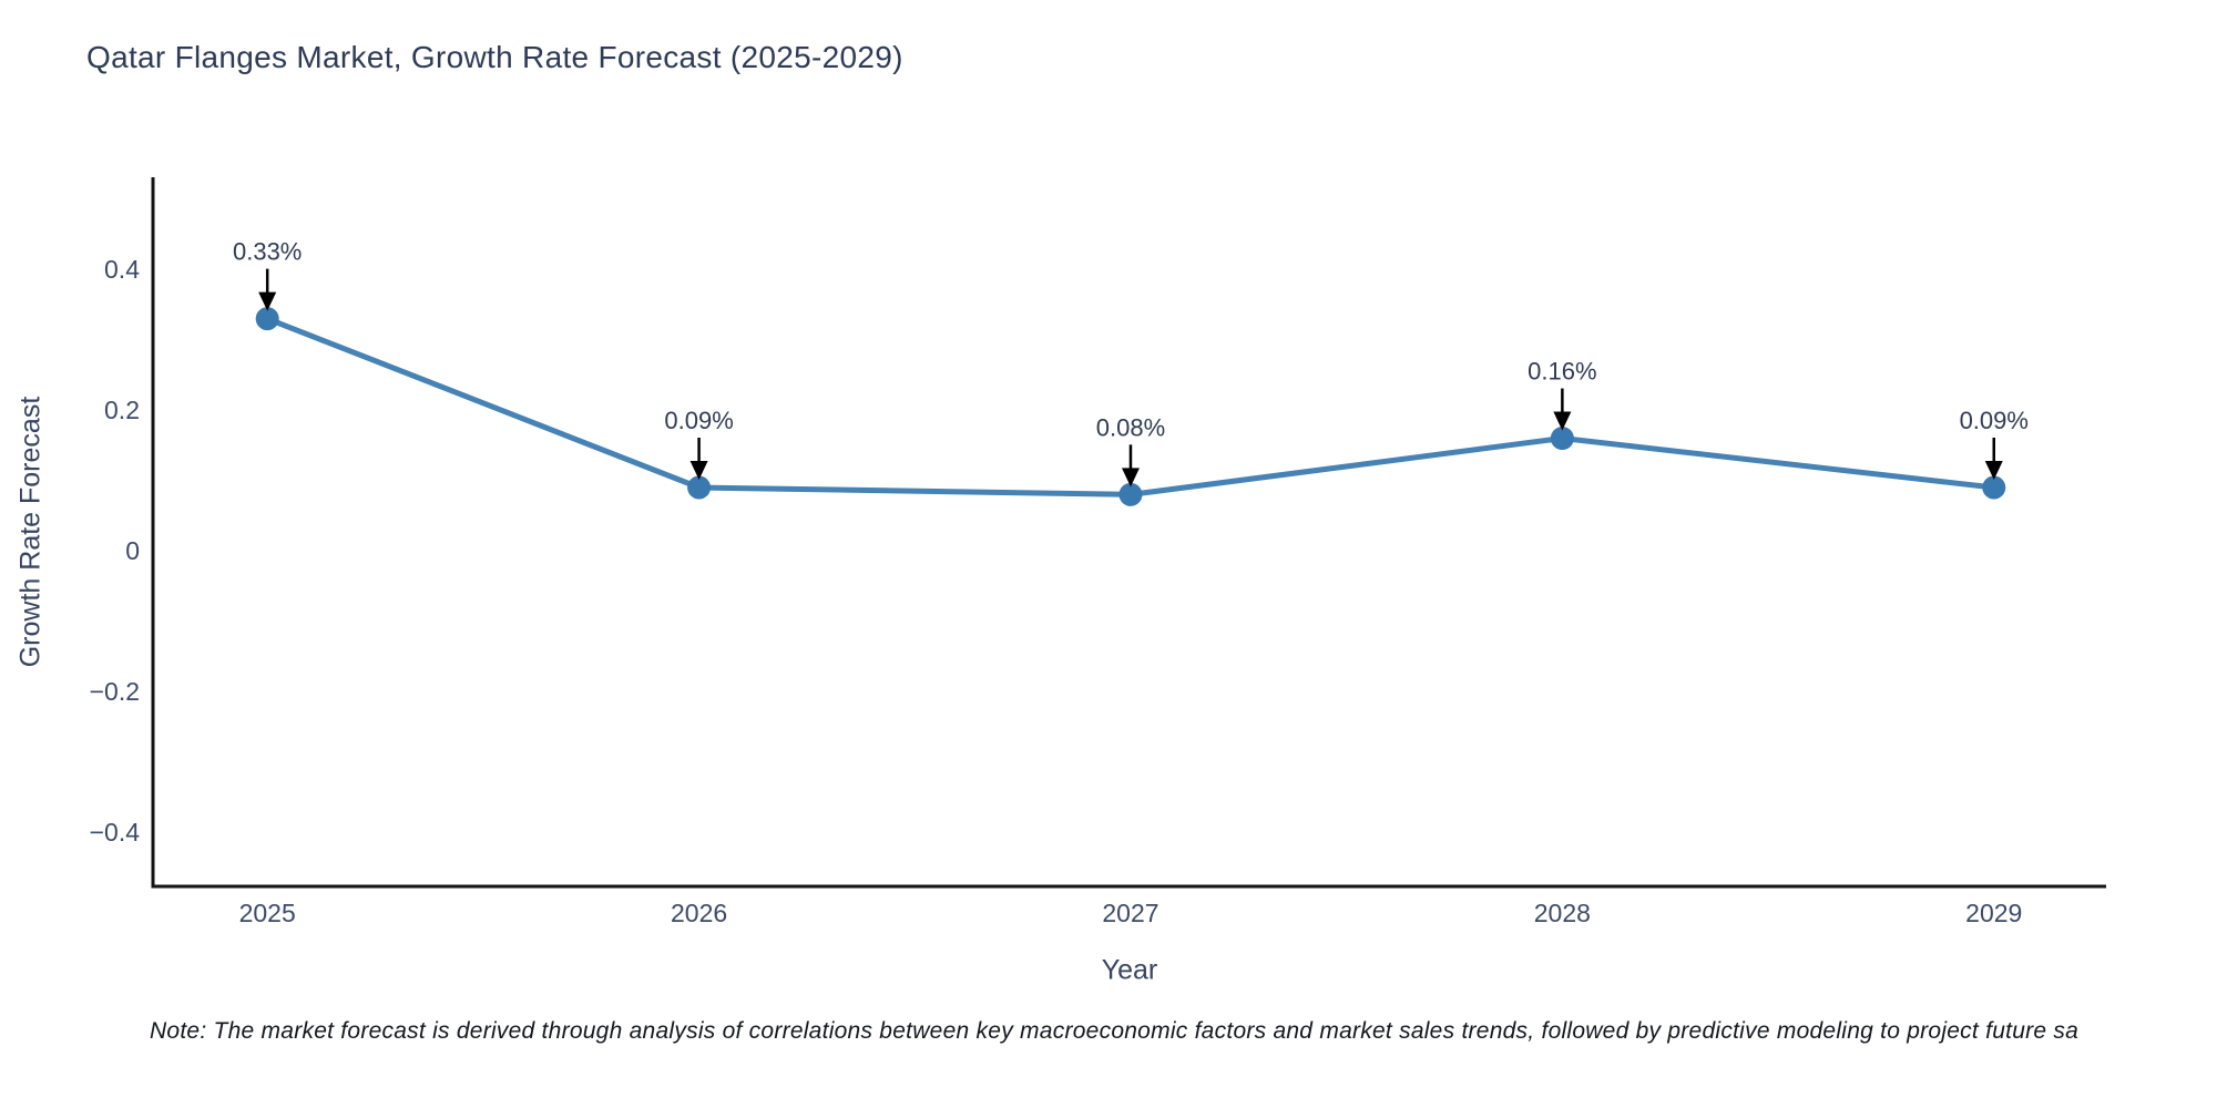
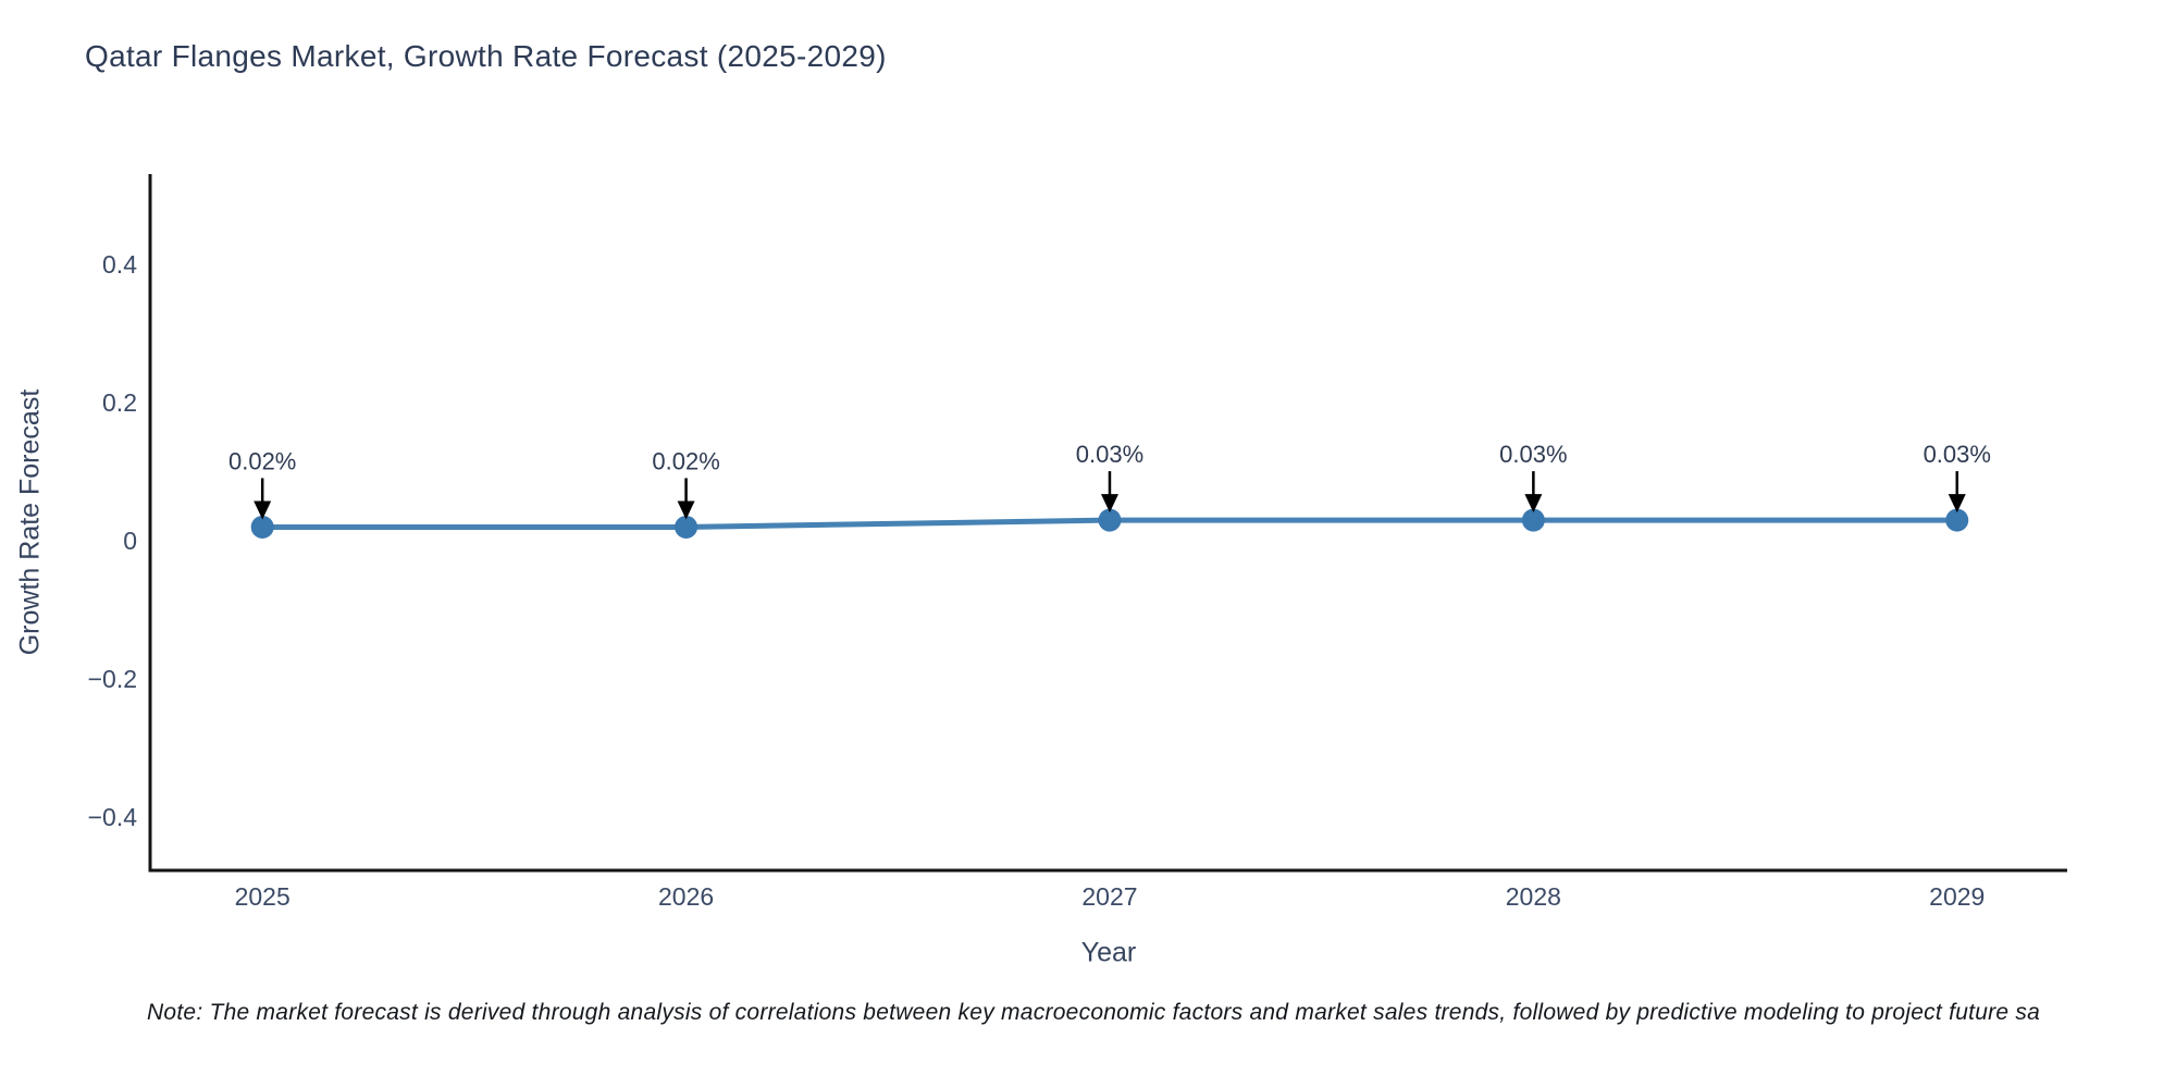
2025: 0.33% -> 0.02%
2026: 0.09% -> 0.02%
2027: 0.08% -> 0.03%
2028: 0.16% -> 0.03%
2029: 0.09% -> 0.03%
